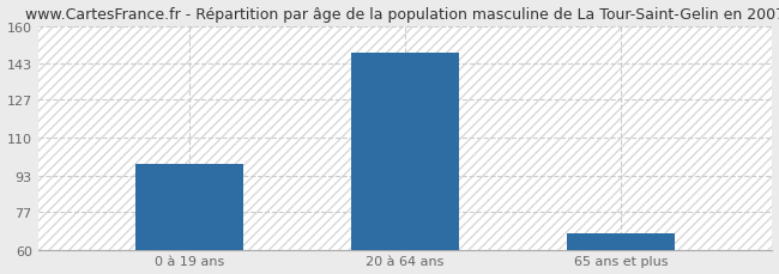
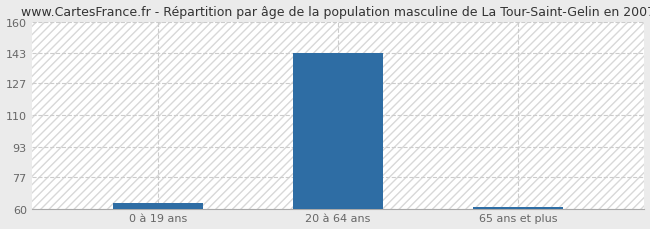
0 à 19 ans: 98 -> 63
20 à 64 ans: 148 -> 143
65 ans et plus: 67 -> 61
